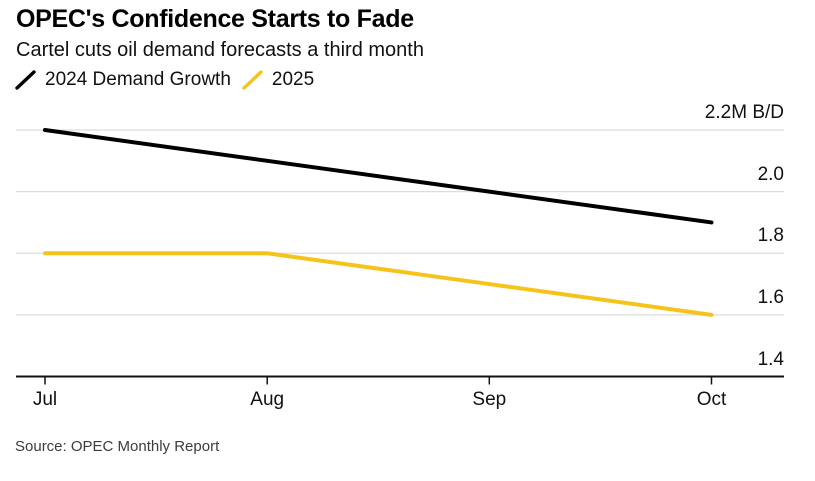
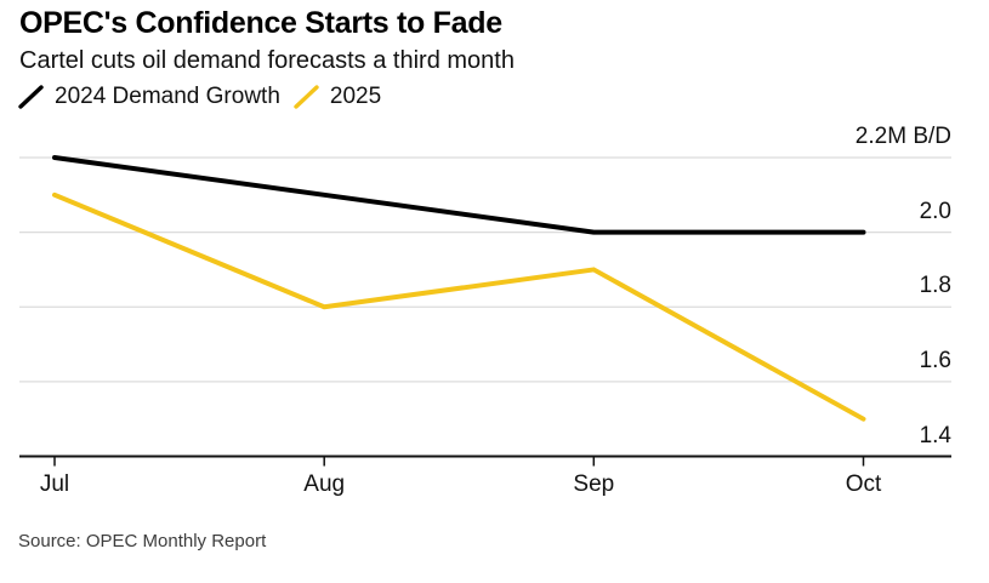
2025/Jul: 1.8 -> 2.1
2025/Sep: 1.7 -> 1.9
2024 Demand Growth/Oct: 1.9 -> 2.0
2025/Oct: 1.6 -> 1.5
